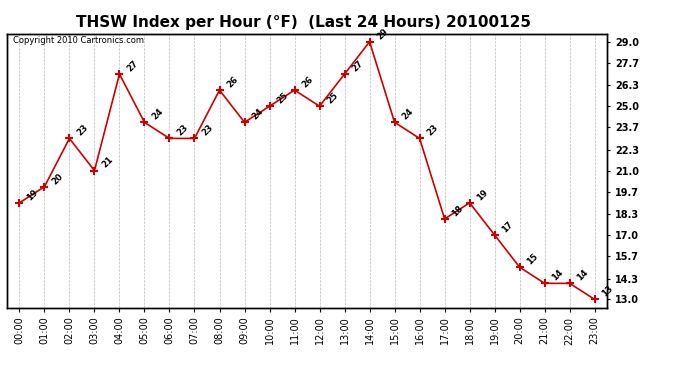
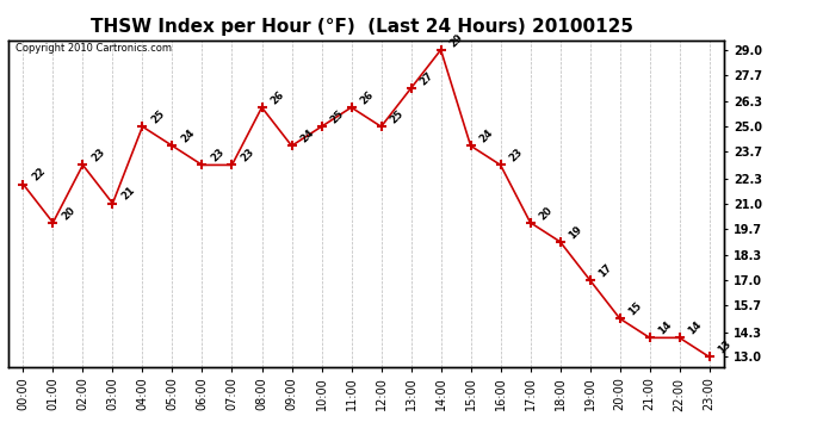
00:00: 19 -> 22
04:00: 27 -> 25
17:00: 18 -> 20
